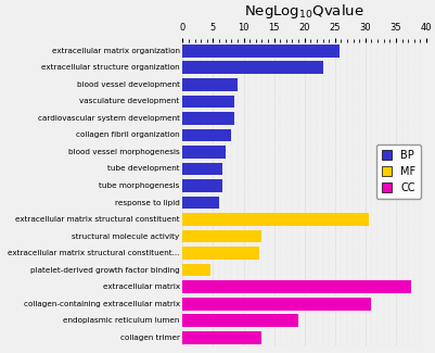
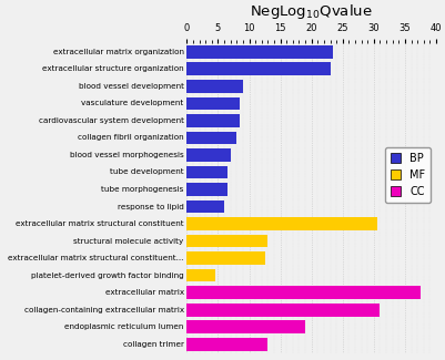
extracellular matrix organization: 25.8 -> 23.5
